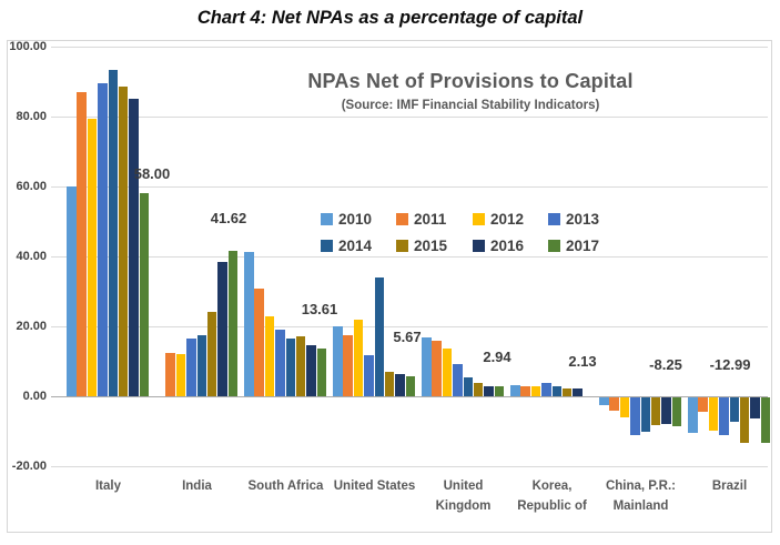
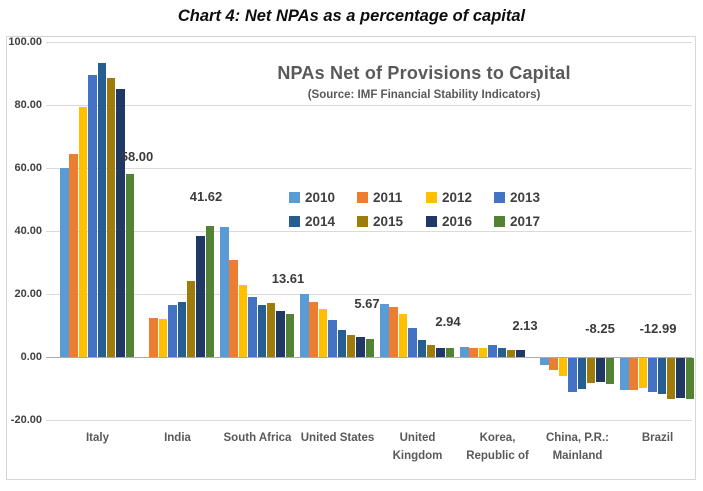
2011/Italy: 87 -> 64
2012/United States: 22 -> 15
2014/United States: 34 -> 9
2011/Brazil: -4 -> -10
2014/Brazil: -7 -> -11
2016/Brazil: -6 -> -13
